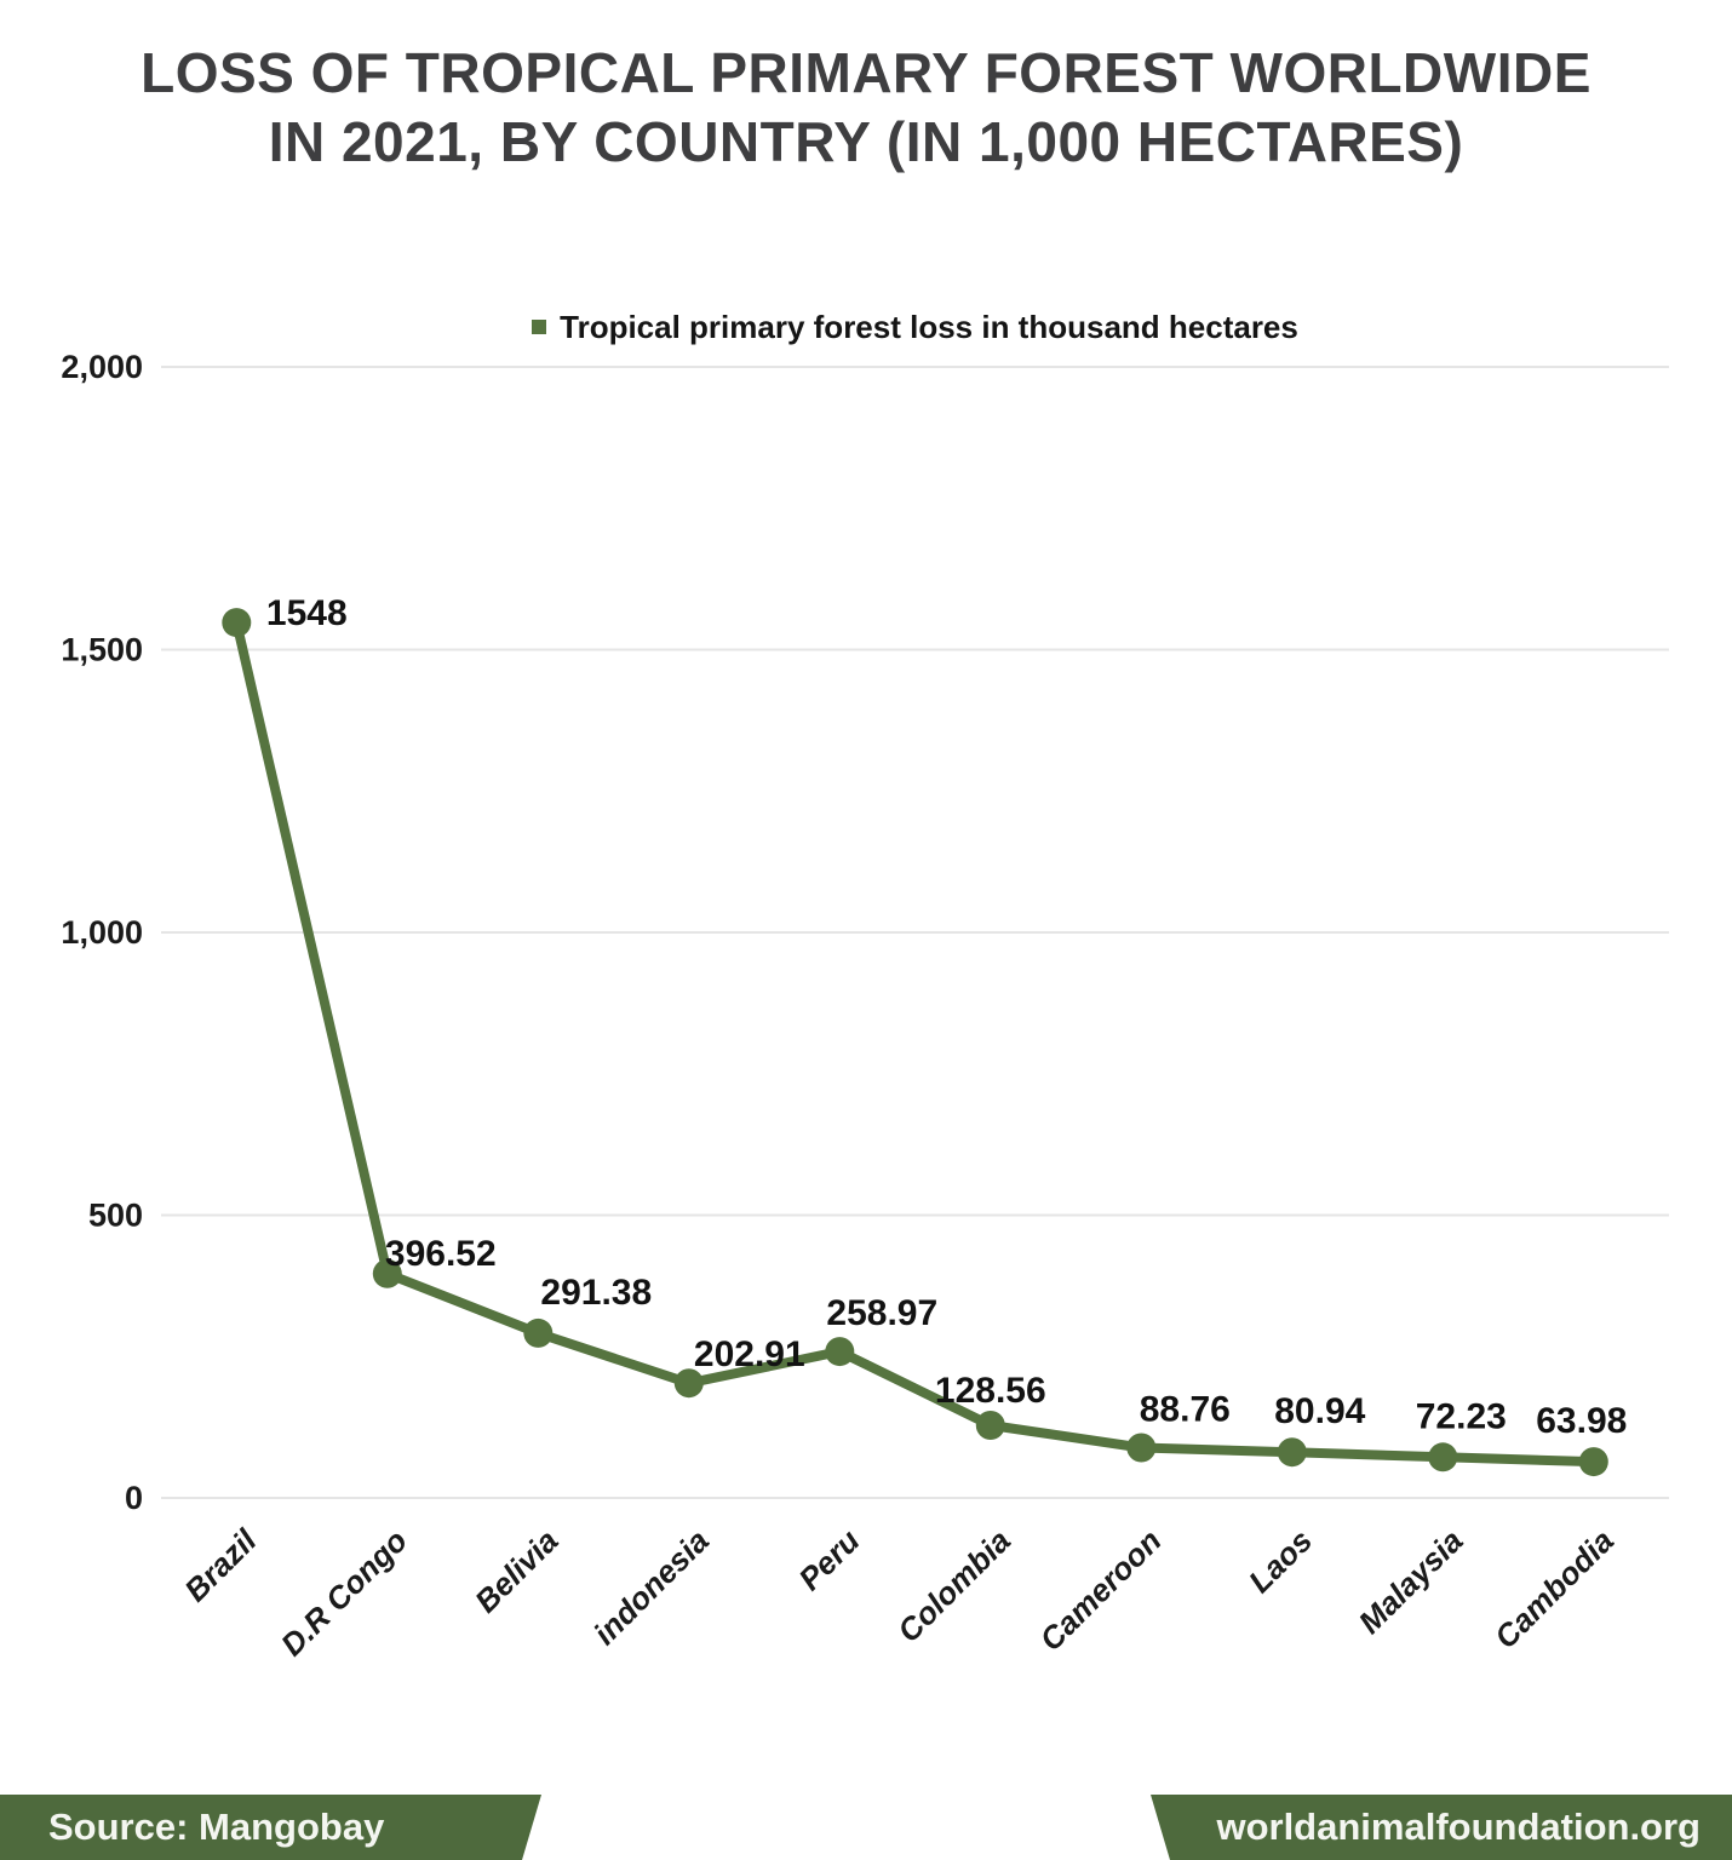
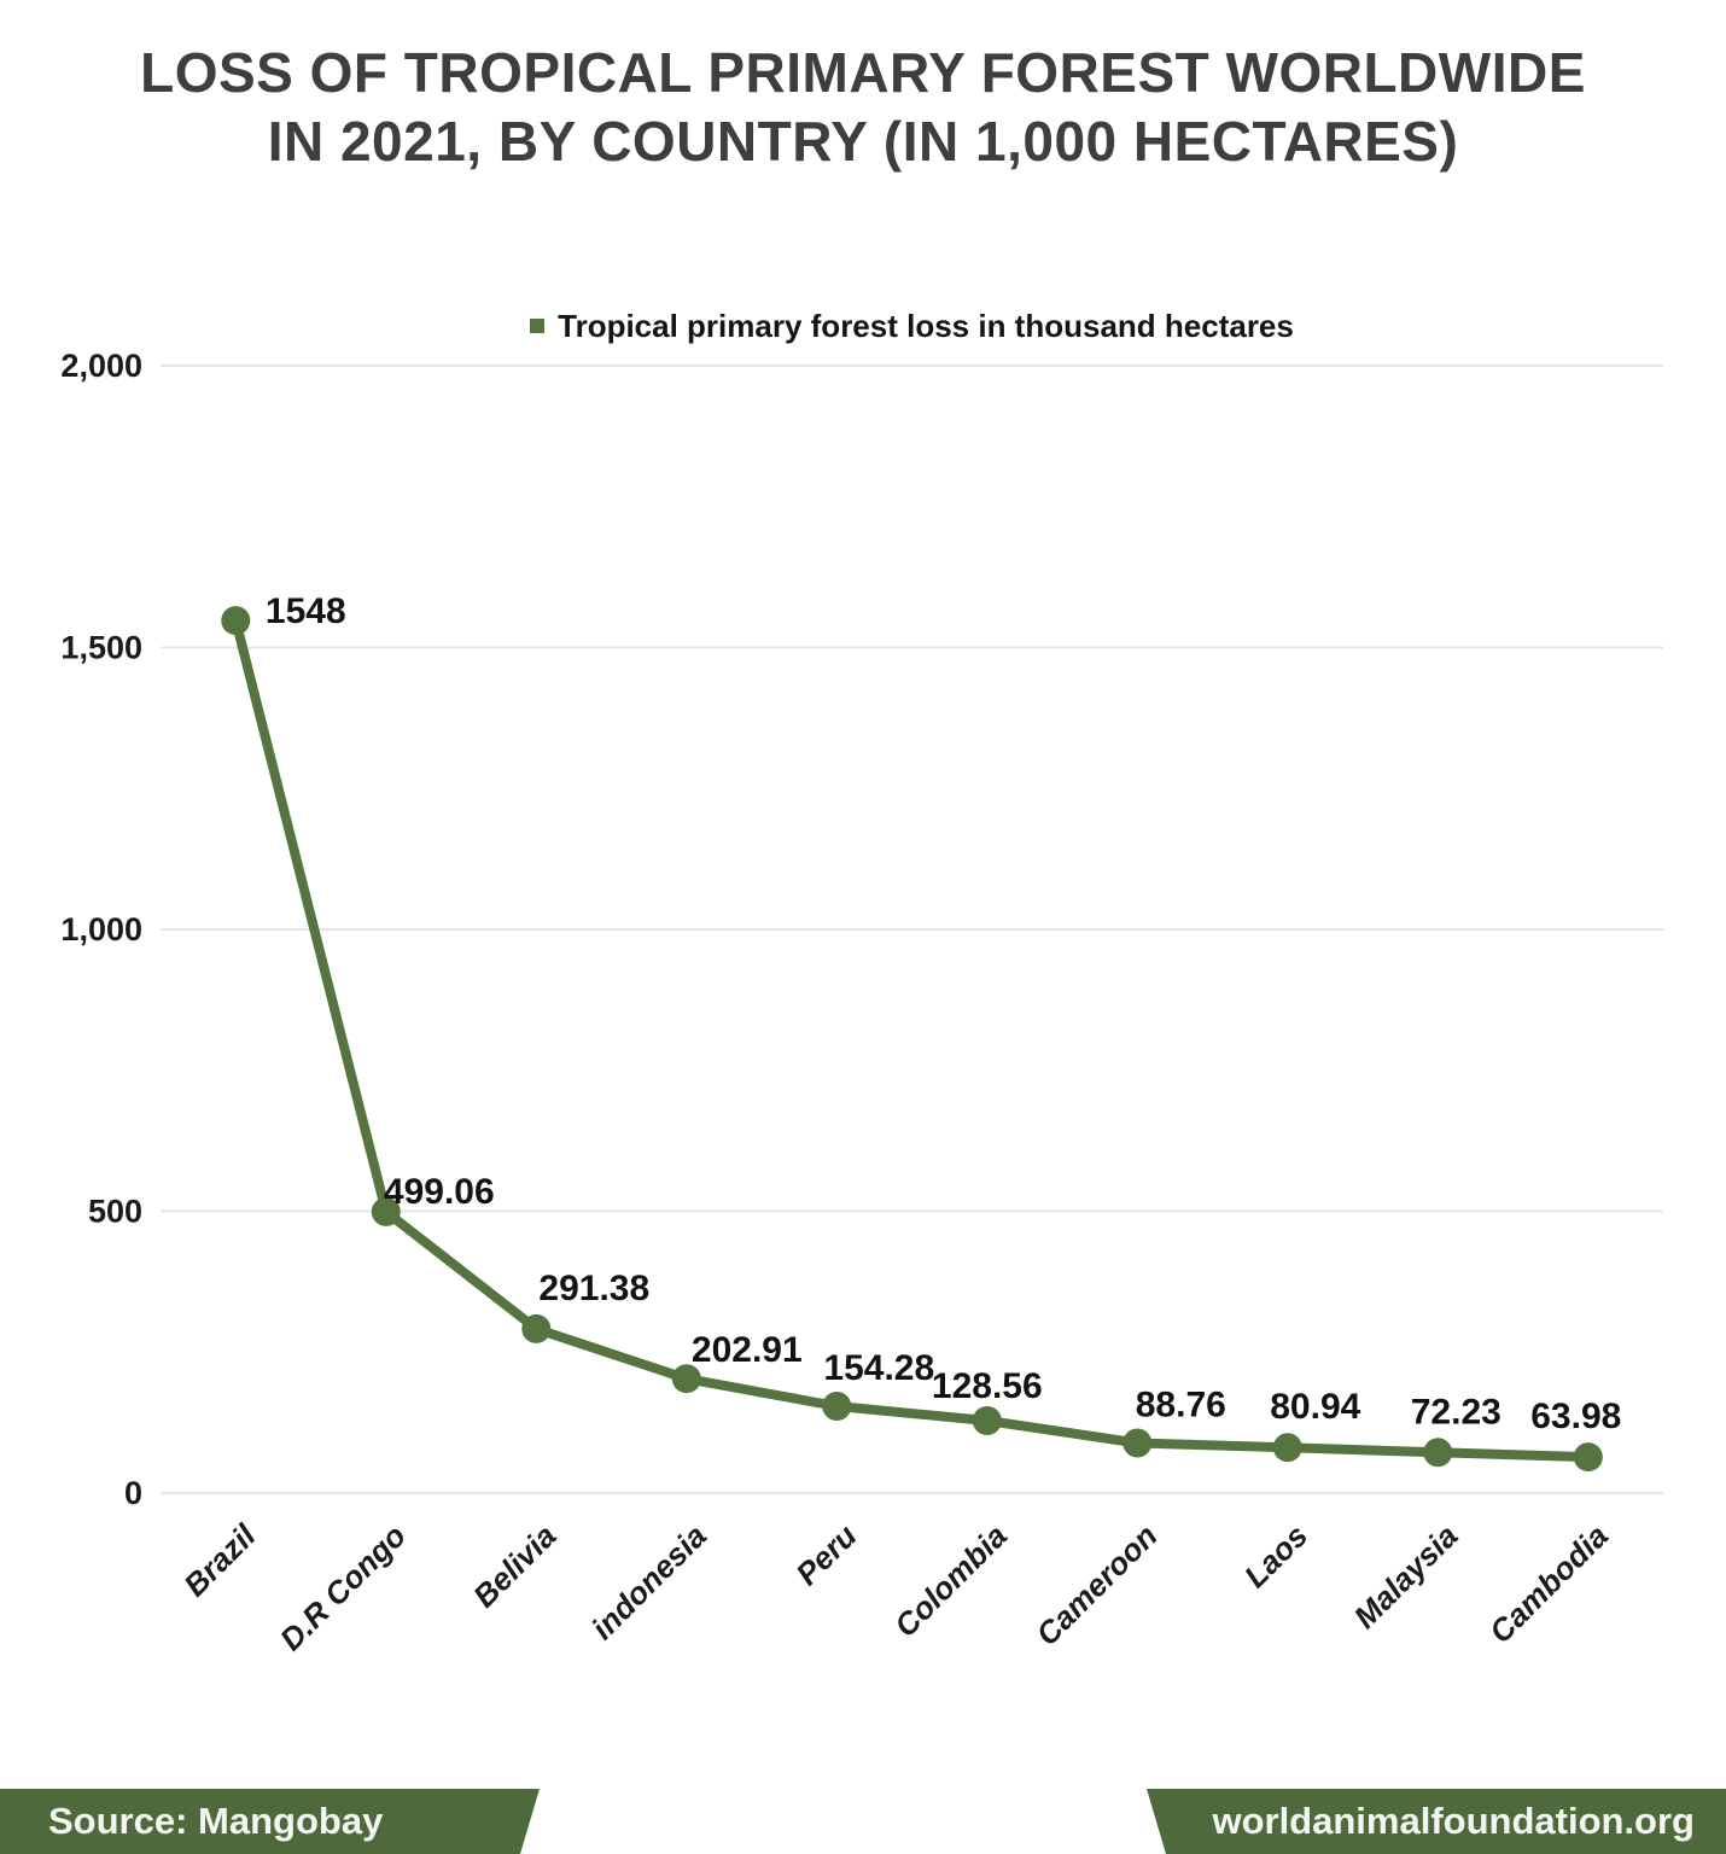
D.R Congo: 396.52 -> 499.06
Peru: 258.97 -> 154.28
